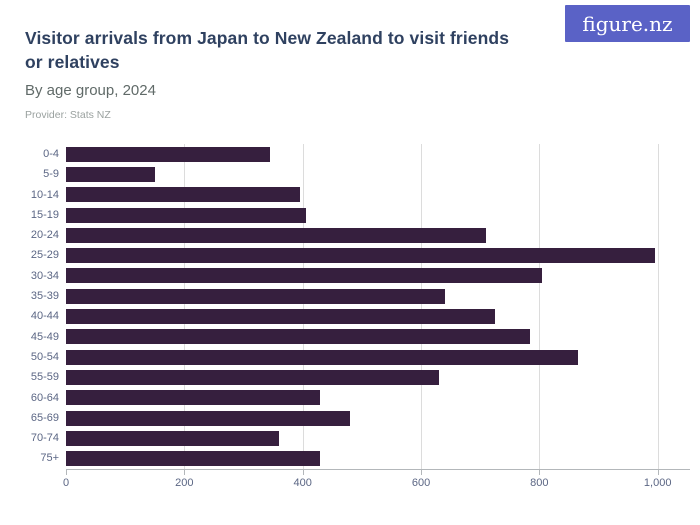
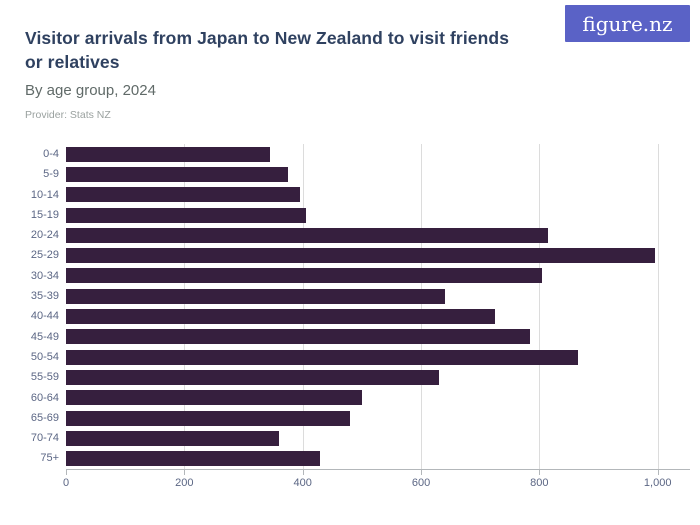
5-9: 150 -> 380
20-24: 710 -> 820
60-64: 430 -> 500
